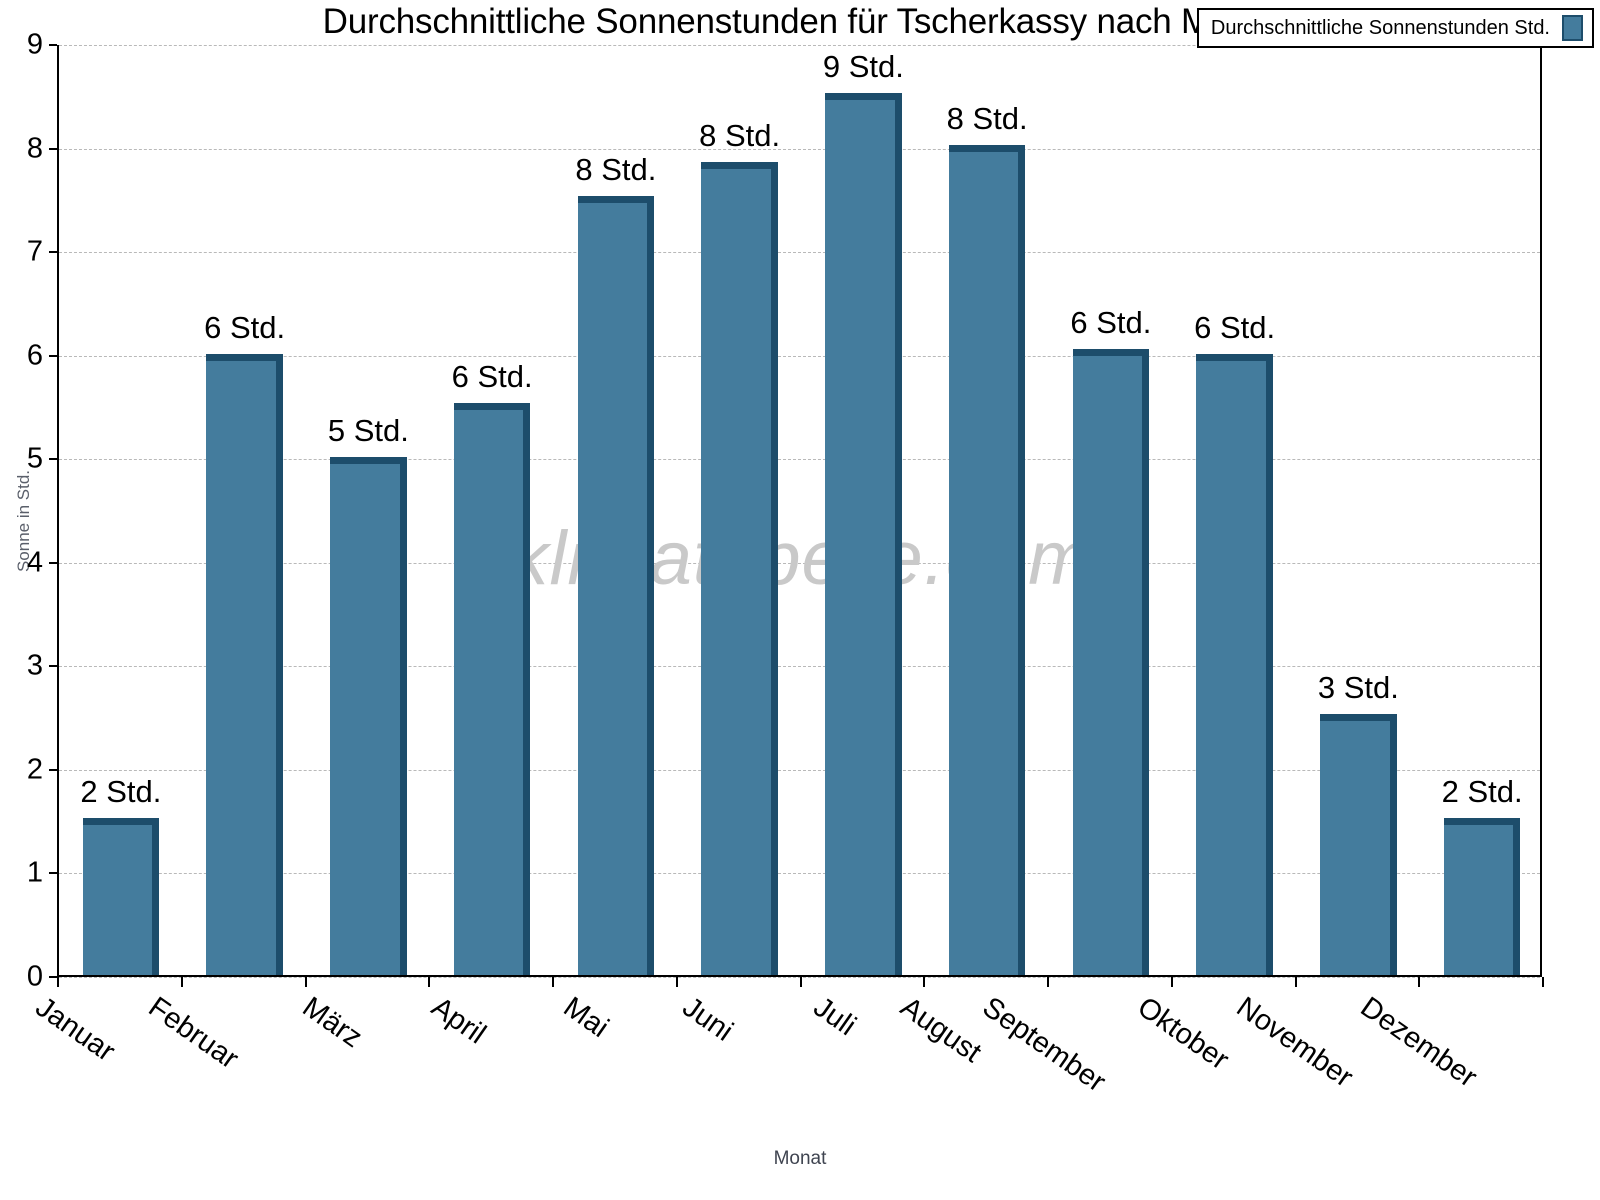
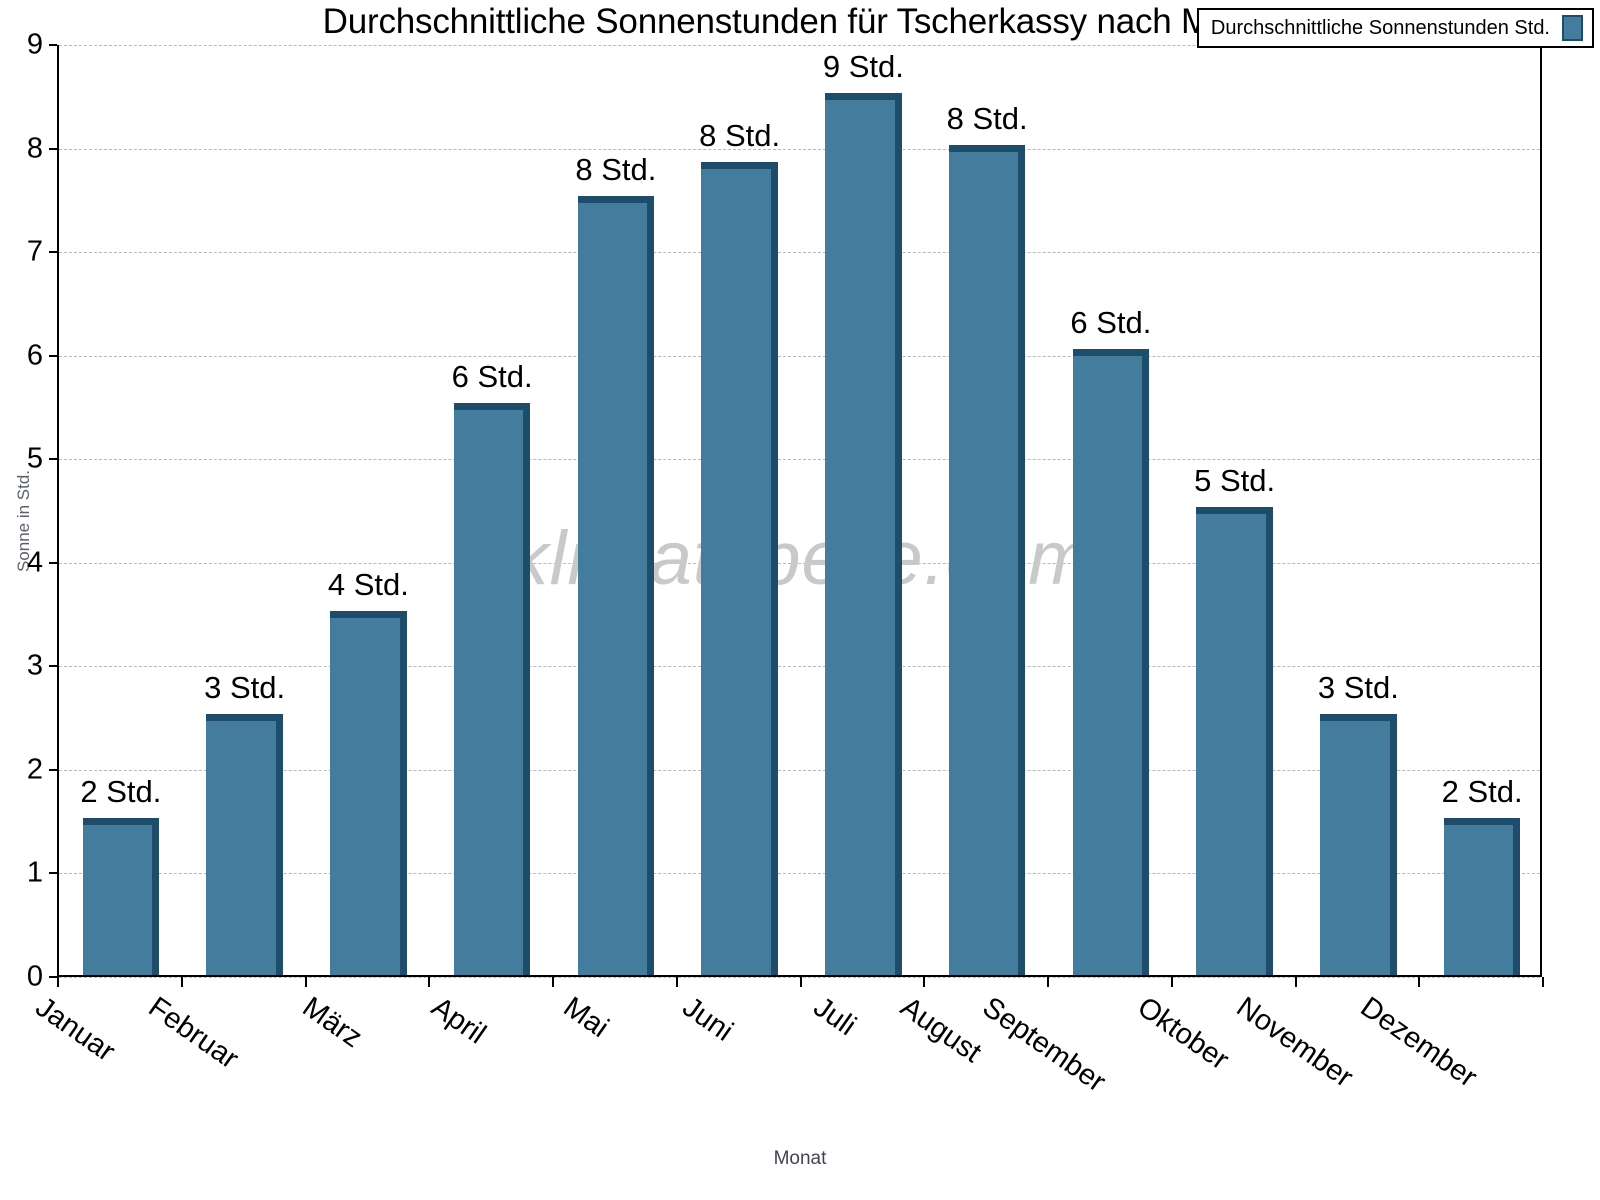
Februar: 6 -> 3
März: 5 -> 4
Oktober: 6 -> 5
